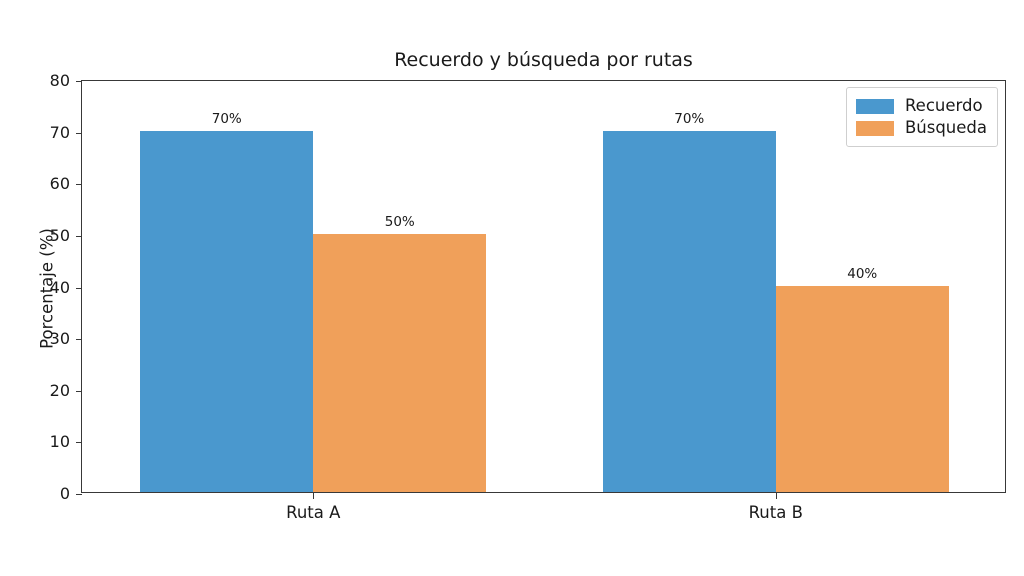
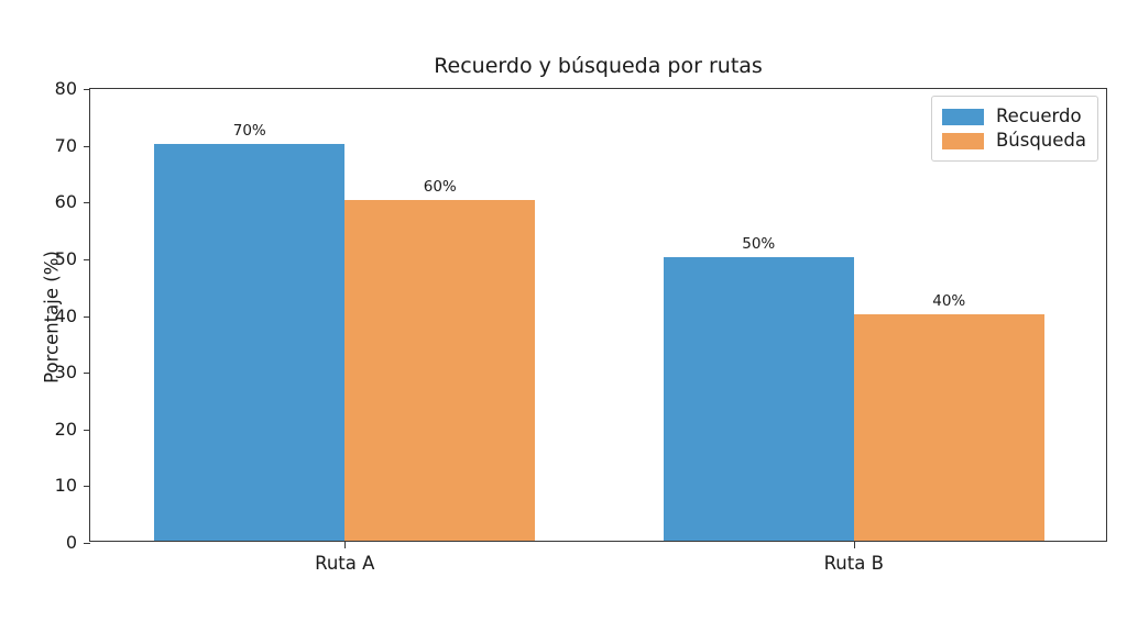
Búsqueda/Ruta A: 50% -> 60%
Recuerdo/Ruta B: 70% -> 50%
